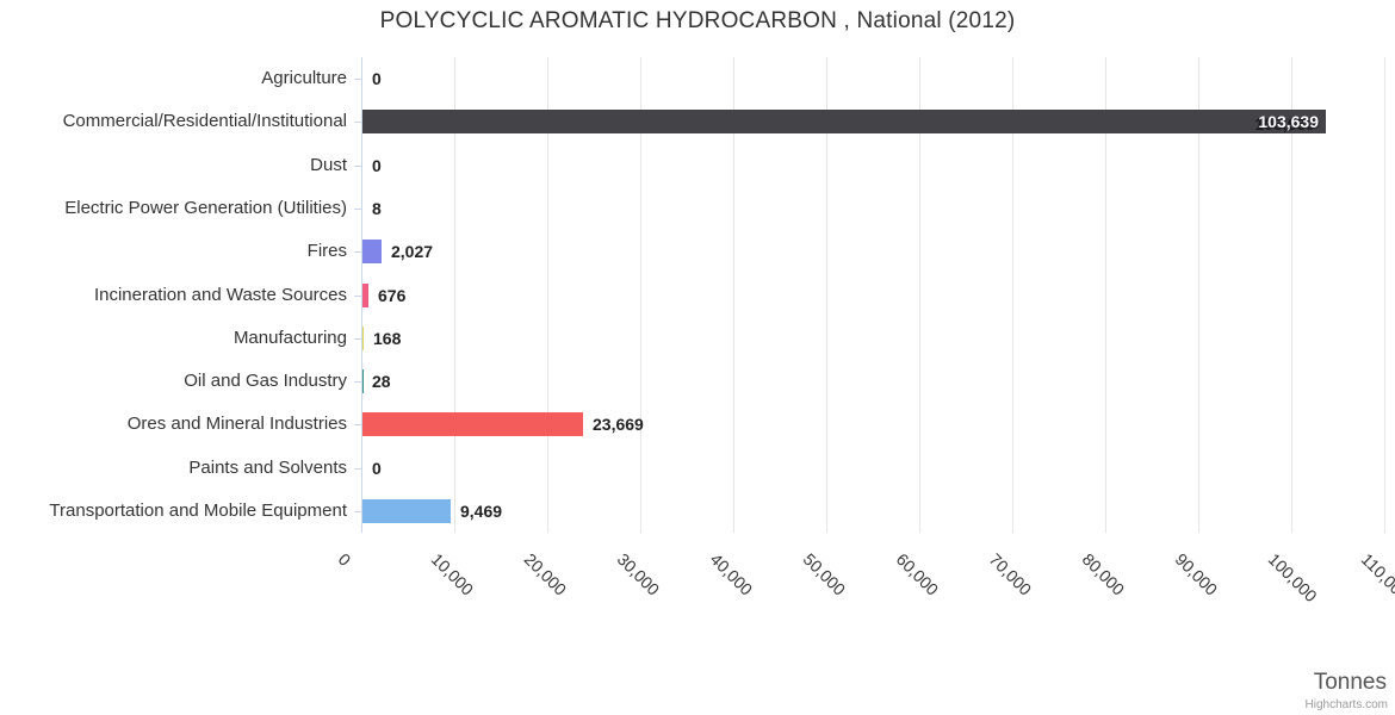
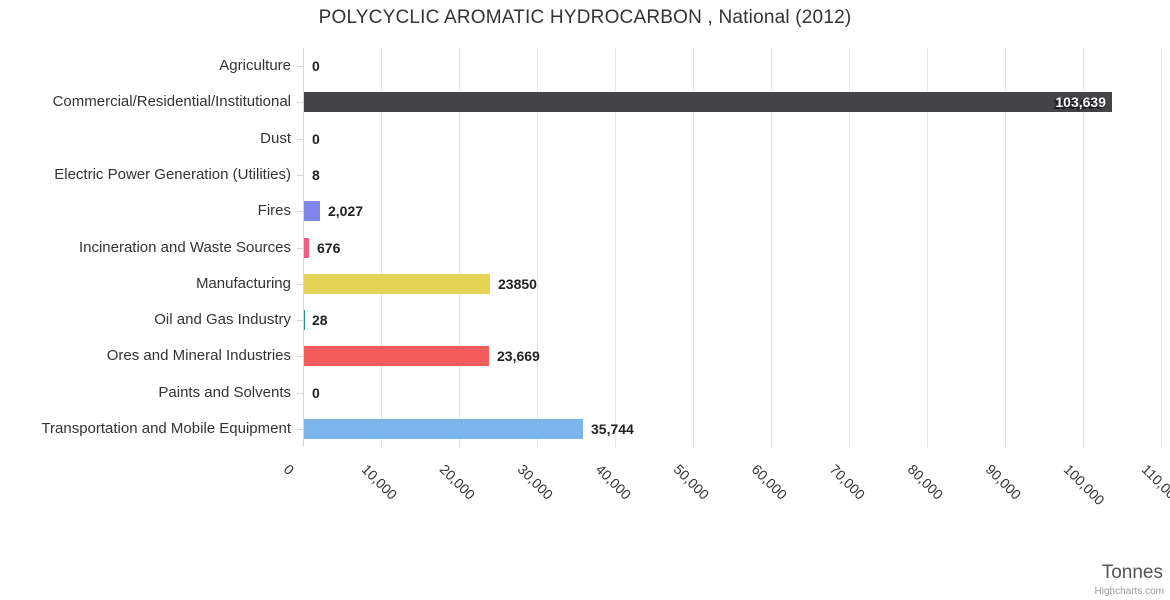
Manufacturing: 168 -> 23850
Transportation and Mobile Equipment: 9,469 -> 35,744
